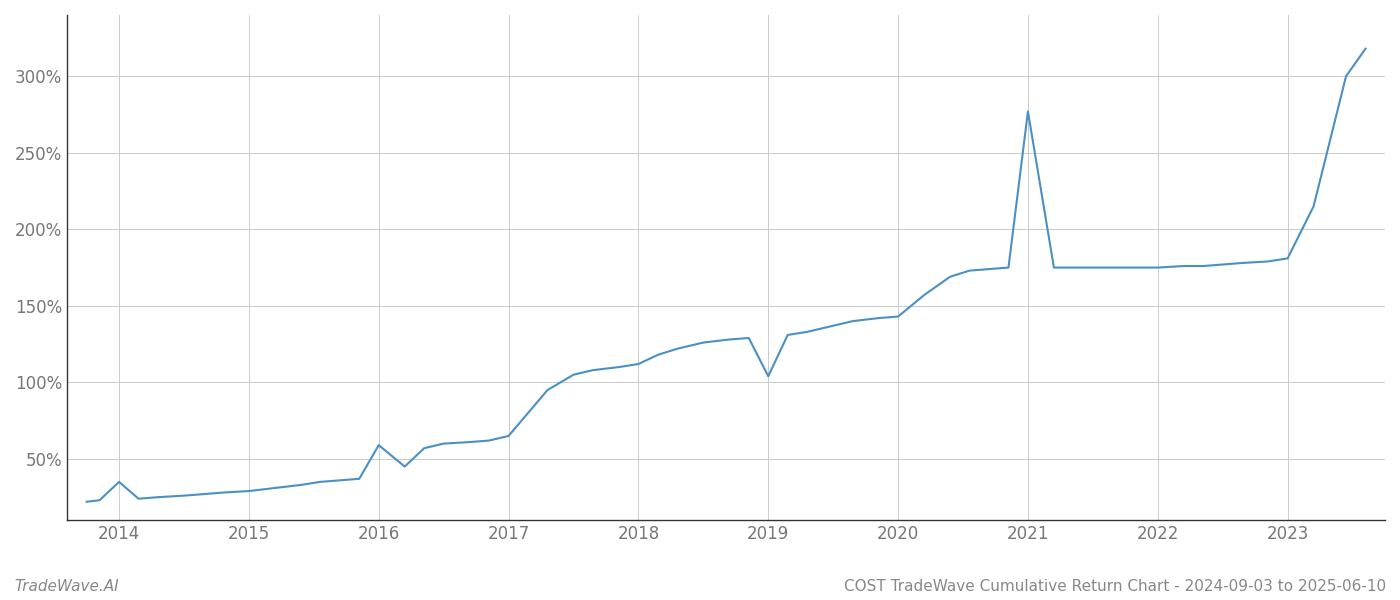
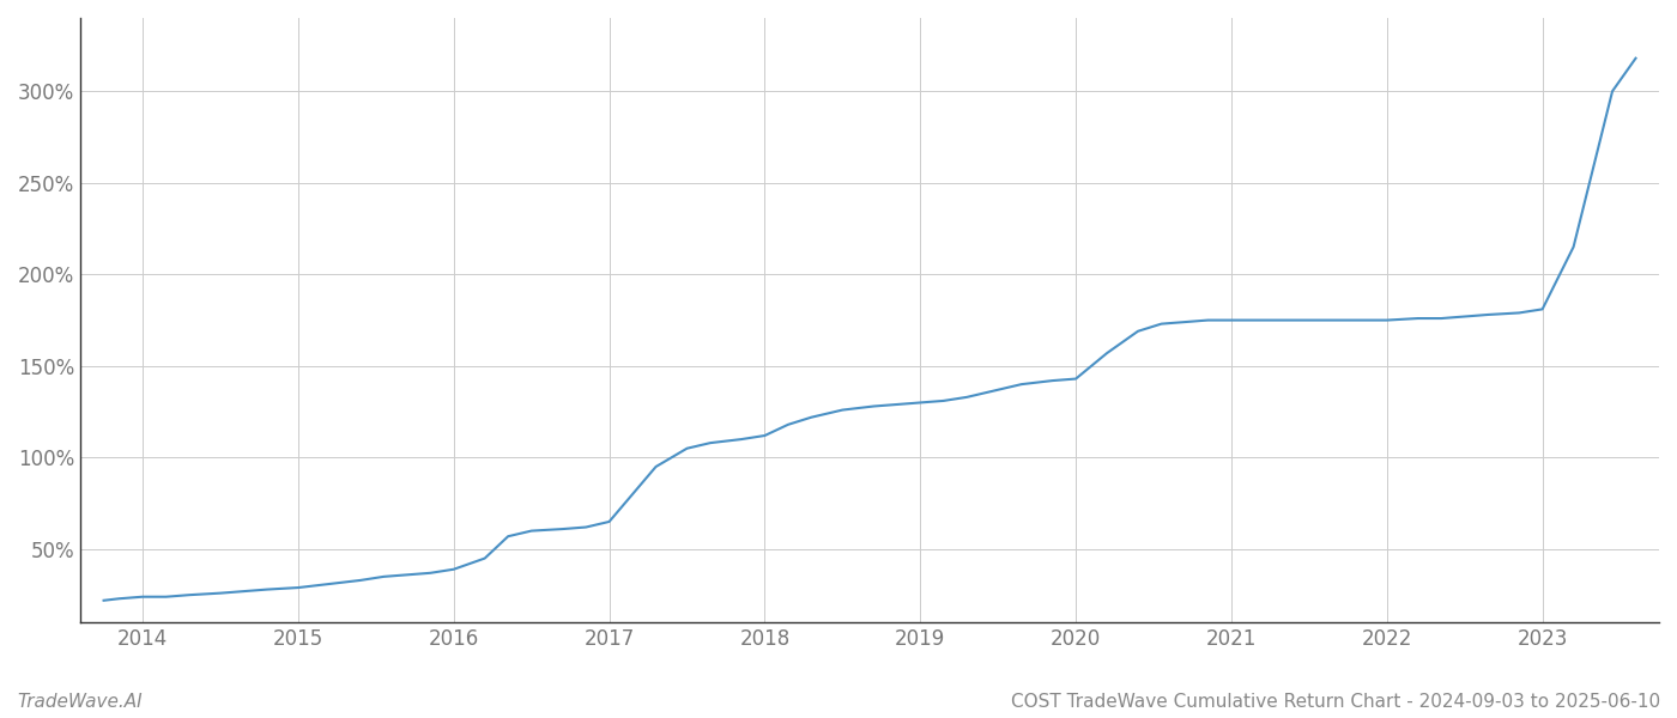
2014: 35% -> 24%
2016: 59% -> 39%
2019: 104% -> 130%
2021: 277% -> 175%
